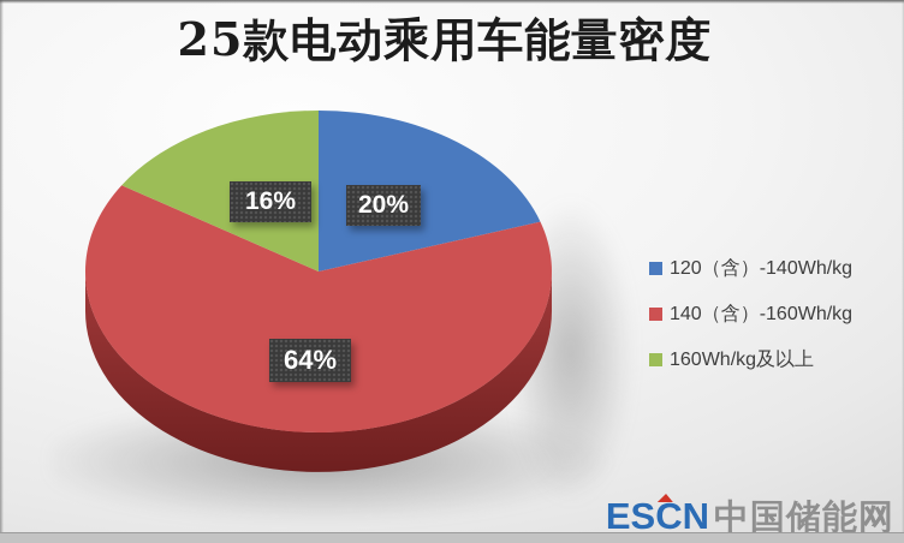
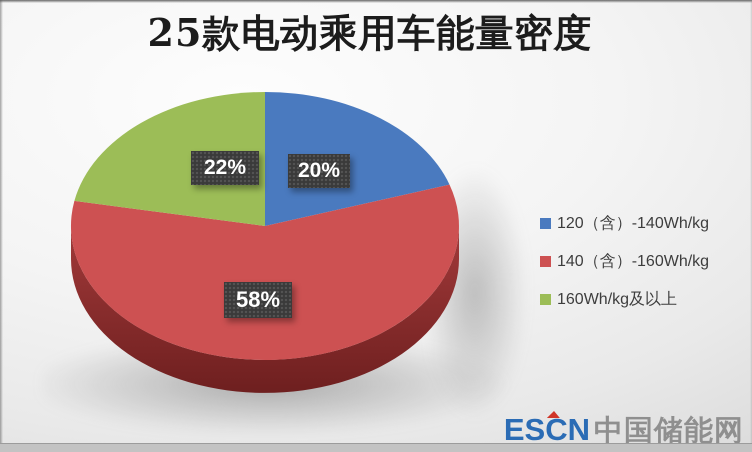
140（含）-160Wh/kg: 64% -> 58%
160Wh/kg及以上: 16% -> 22%
